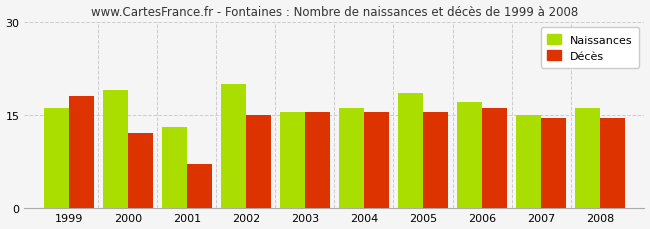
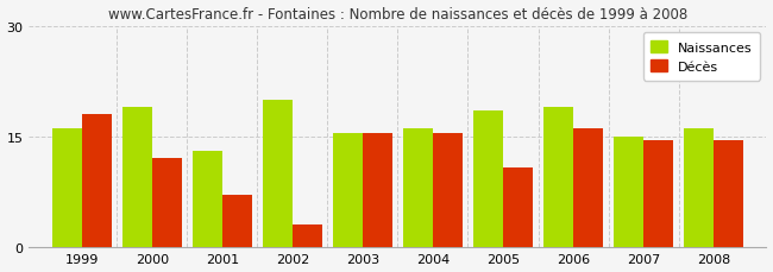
Décès/2002: 15.0 -> 3.0
Décès/2005: 15.5 -> 10.8
Naissances/2006: 17.0 -> 19.0
